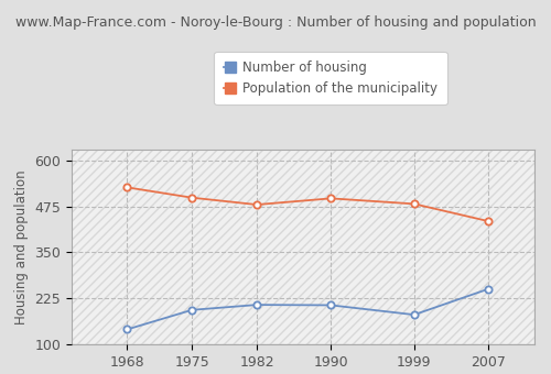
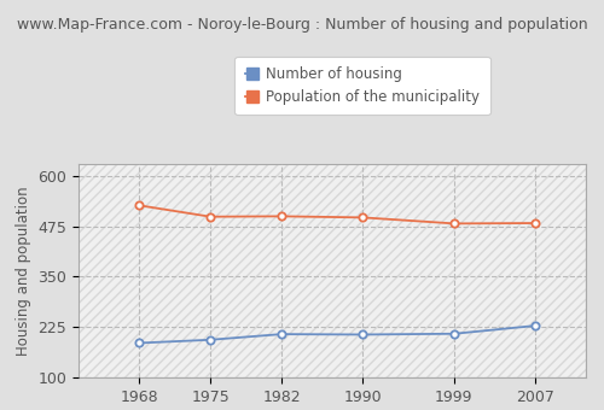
Number of housing/1968: 140 -> 185
Population of the municipality/1982: 480 -> 500
Number of housing/1999: 180 -> 208
Number of housing/2007: 250 -> 228
Population of the municipality/2007: 435 -> 483
